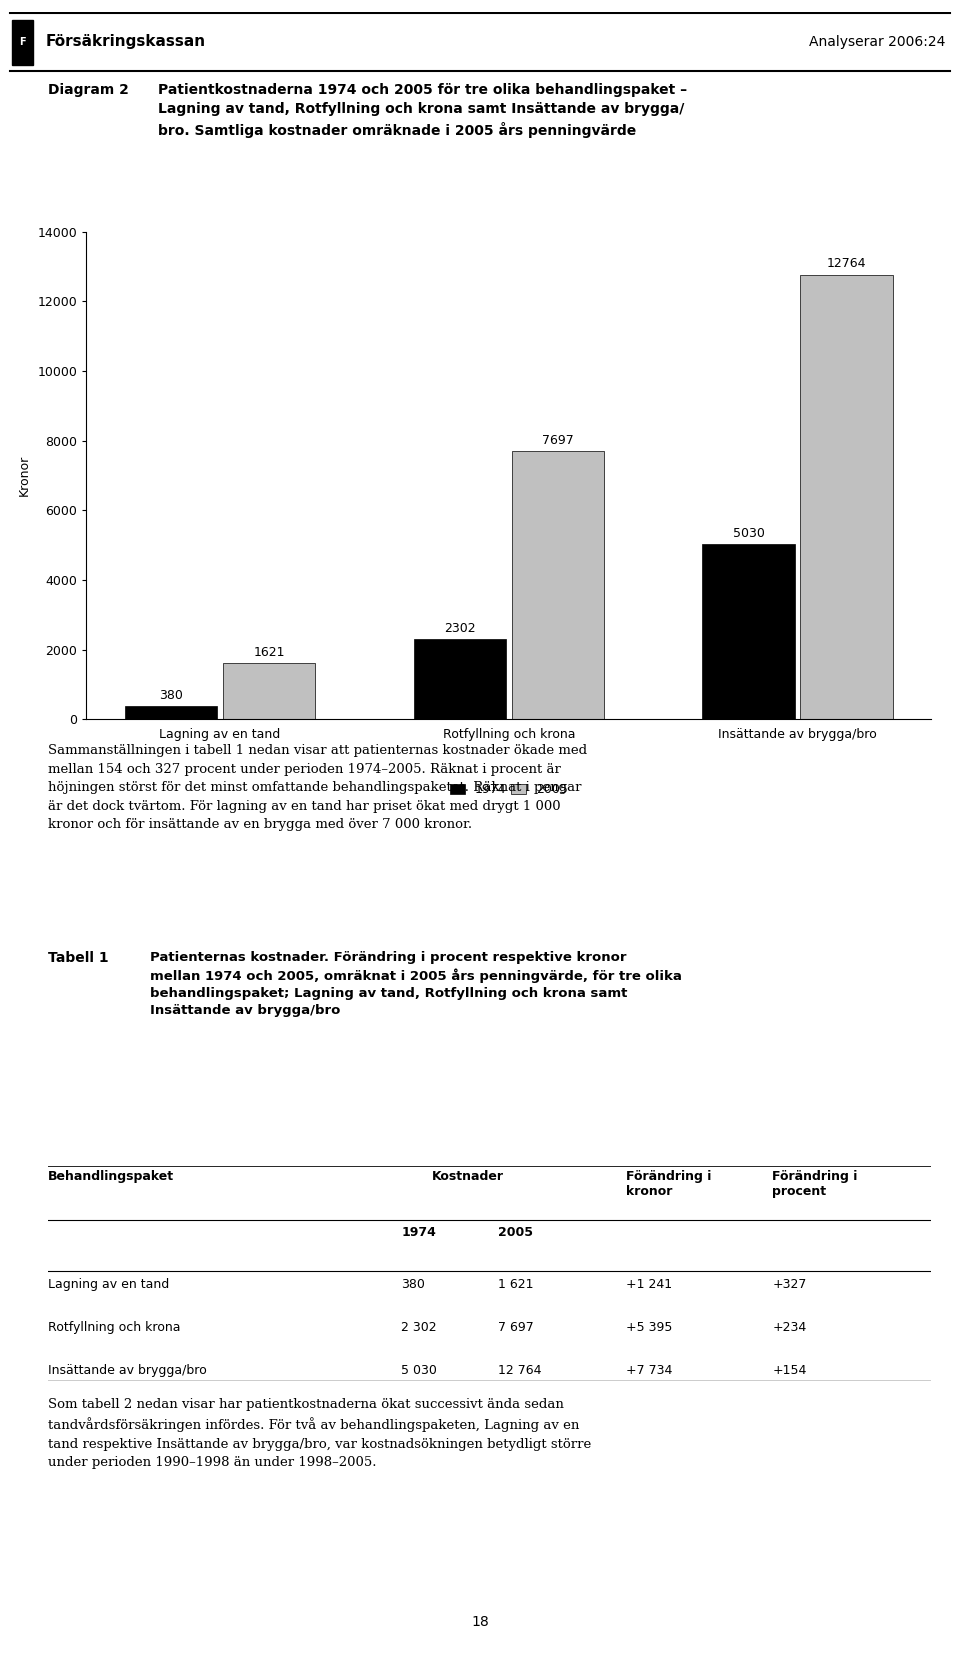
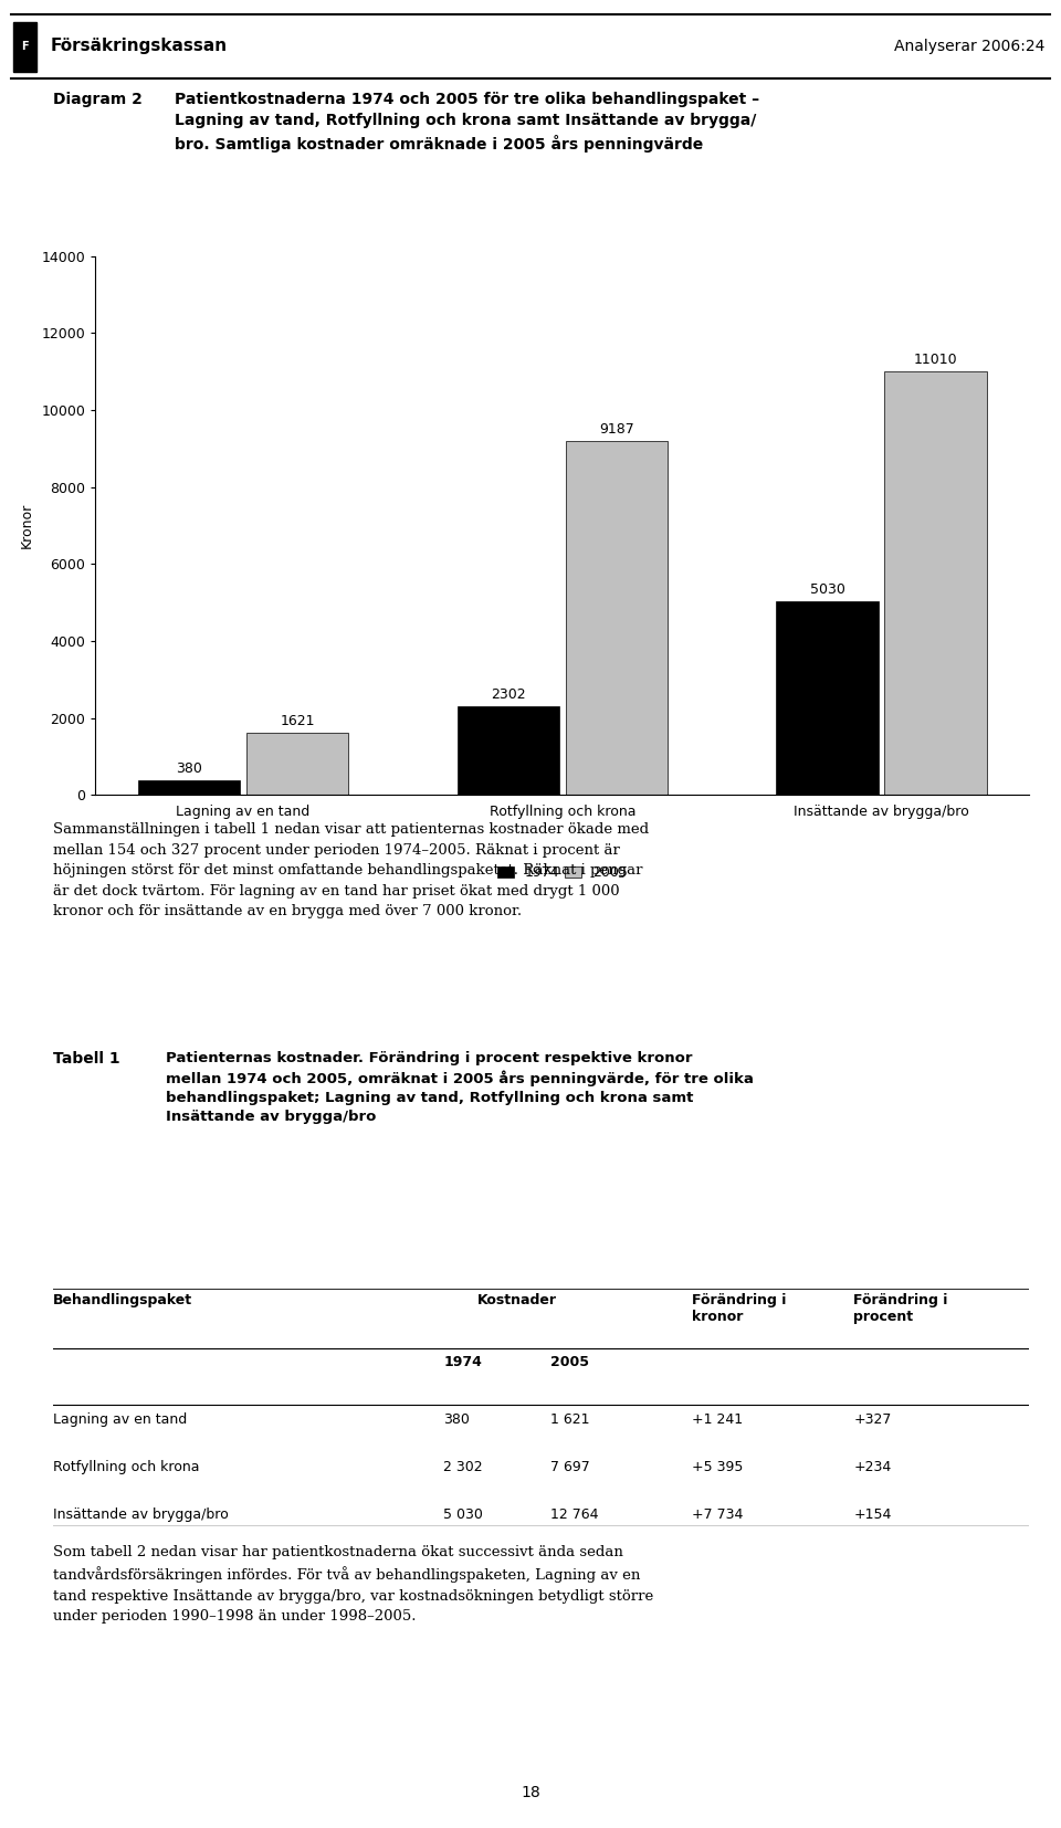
2005/Rotfyllning och krona: 7697 -> 9187
2005/Insättande av brygga/bro: 12764 -> 11010
